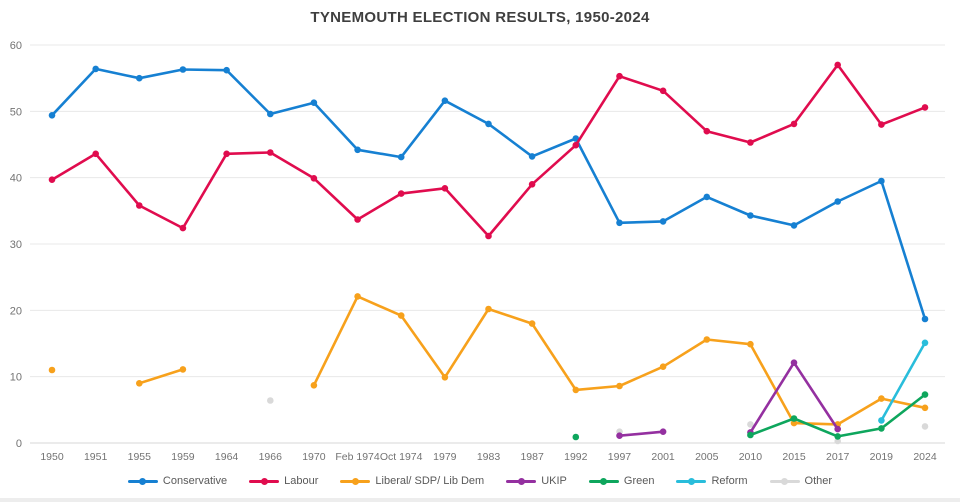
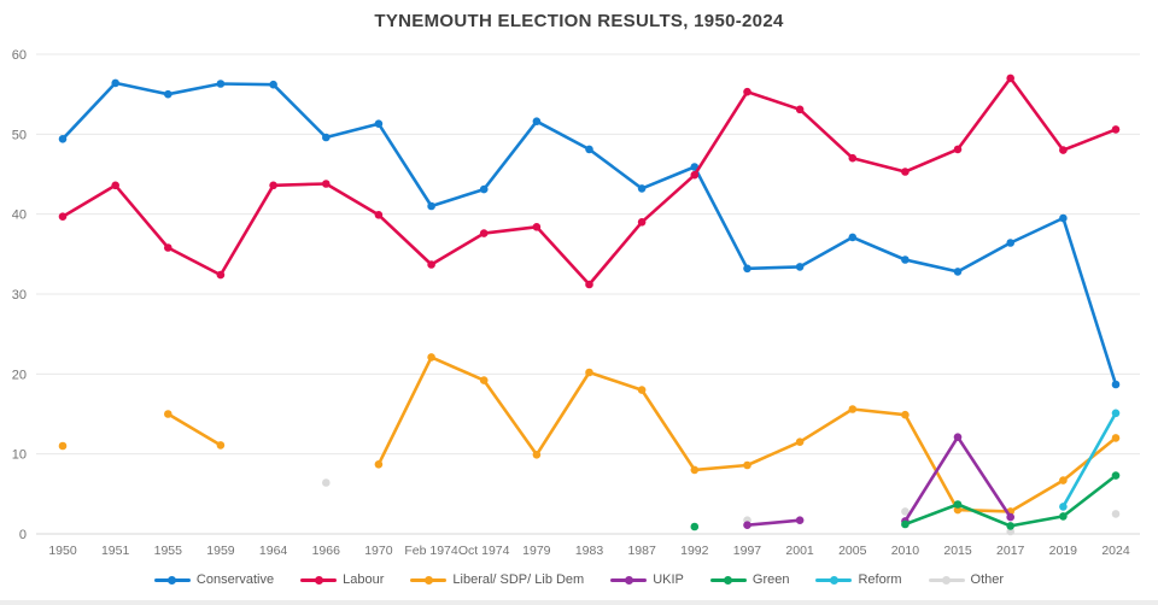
Liberal/ SDP/ Lib Dem/1955: 9 -> 15
Conservative/Feb 1974: 44 -> 41
Liberal/ SDP/ Lib Dem/2024: 5 -> 12
